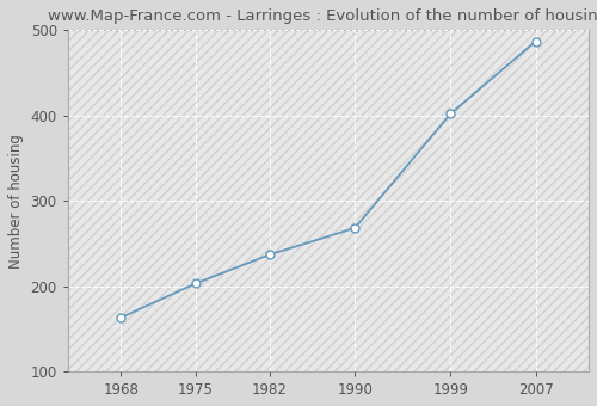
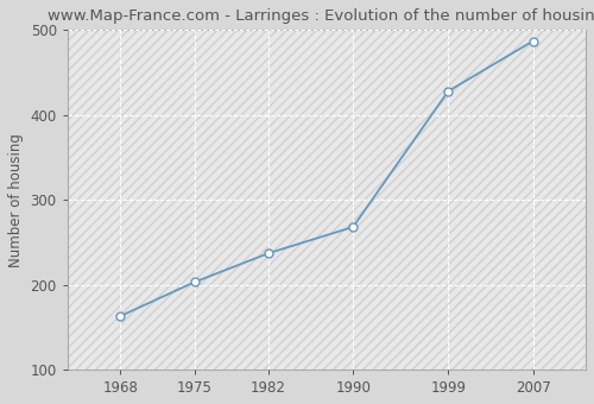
1999: 402 -> 428
